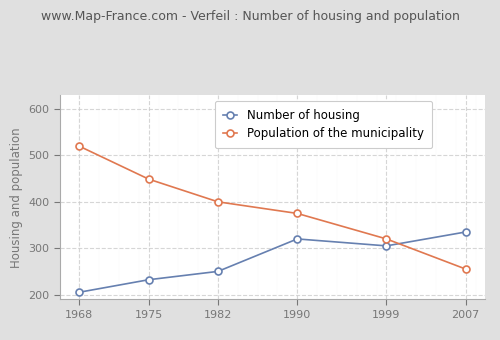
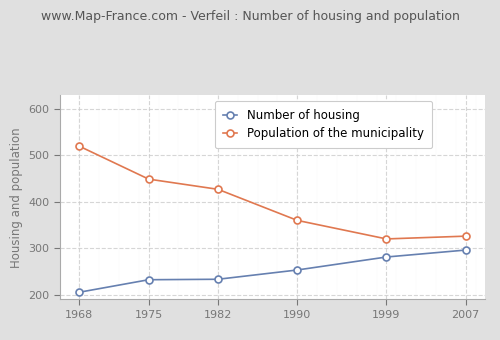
Number of housing/1982: 250 -> 233
Population of the municipality/1982: 400 -> 427
Number of housing/1990: 320 -> 253
Population of the municipality/1990: 375 -> 360
Number of housing/1999: 305 -> 281
Number of housing/2007: 335 -> 296
Population of the municipality/2007: 255 -> 326
